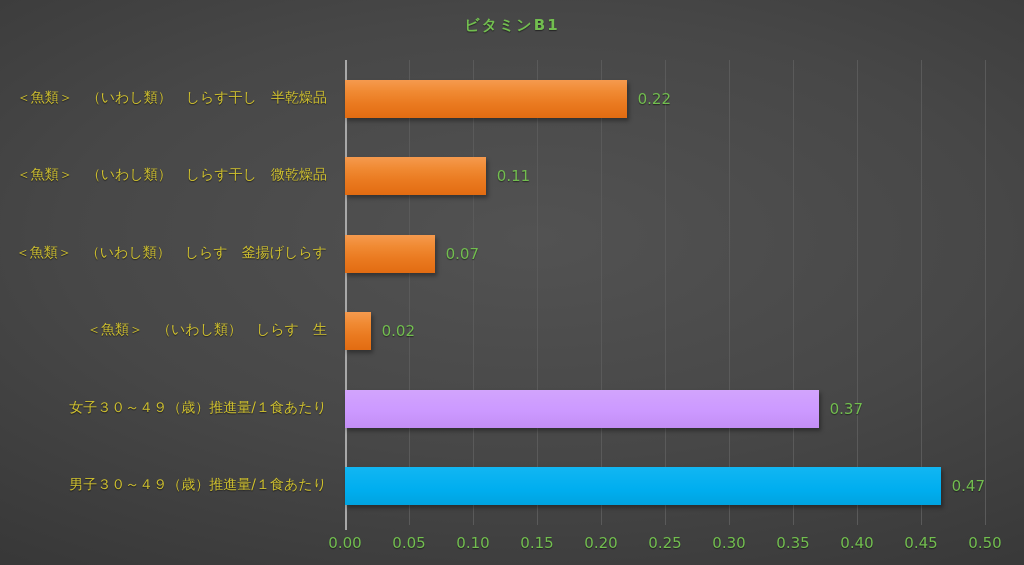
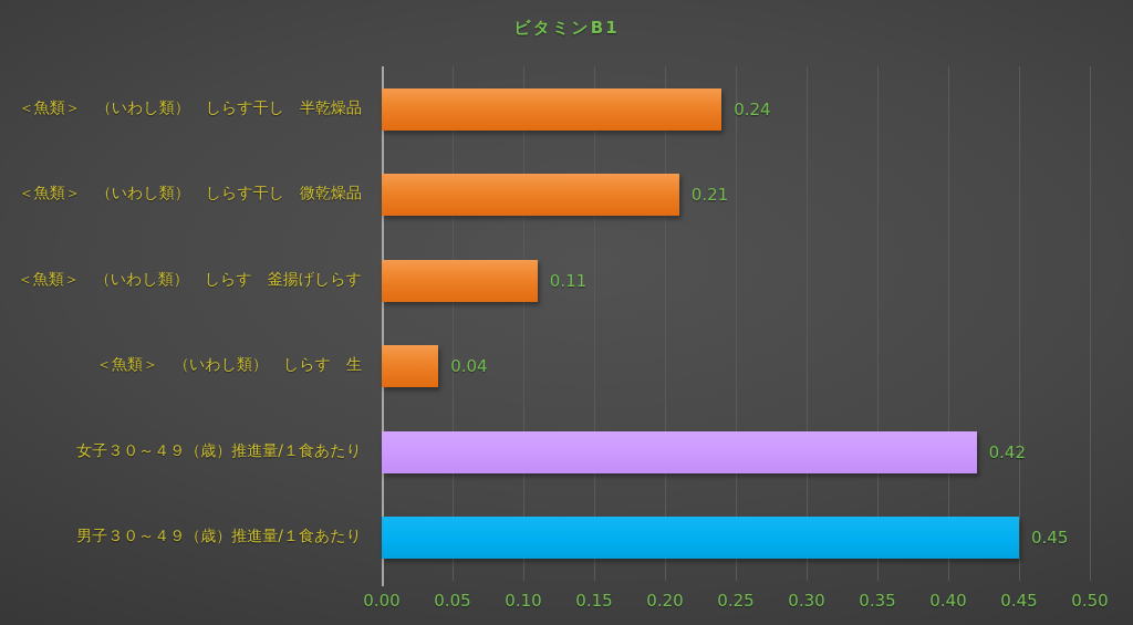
＜魚類＞ （いわし類） しらす干し 半乾燥品: 0.22 -> 0.24
＜魚類＞ （いわし類） しらす干し 微乾燥品: 0.11 -> 0.21
＜魚類＞ （いわし類） しらす 釜揚げしらす: 0.07 -> 0.11
＜魚類＞ （いわし類） しらす 生: 0.02 -> 0.04
女子３０～４９（歳）推進量/１食あたり: 0.37 -> 0.42
男子３０～４９（歳）推進量/１食あたり: 0.47 -> 0.45
